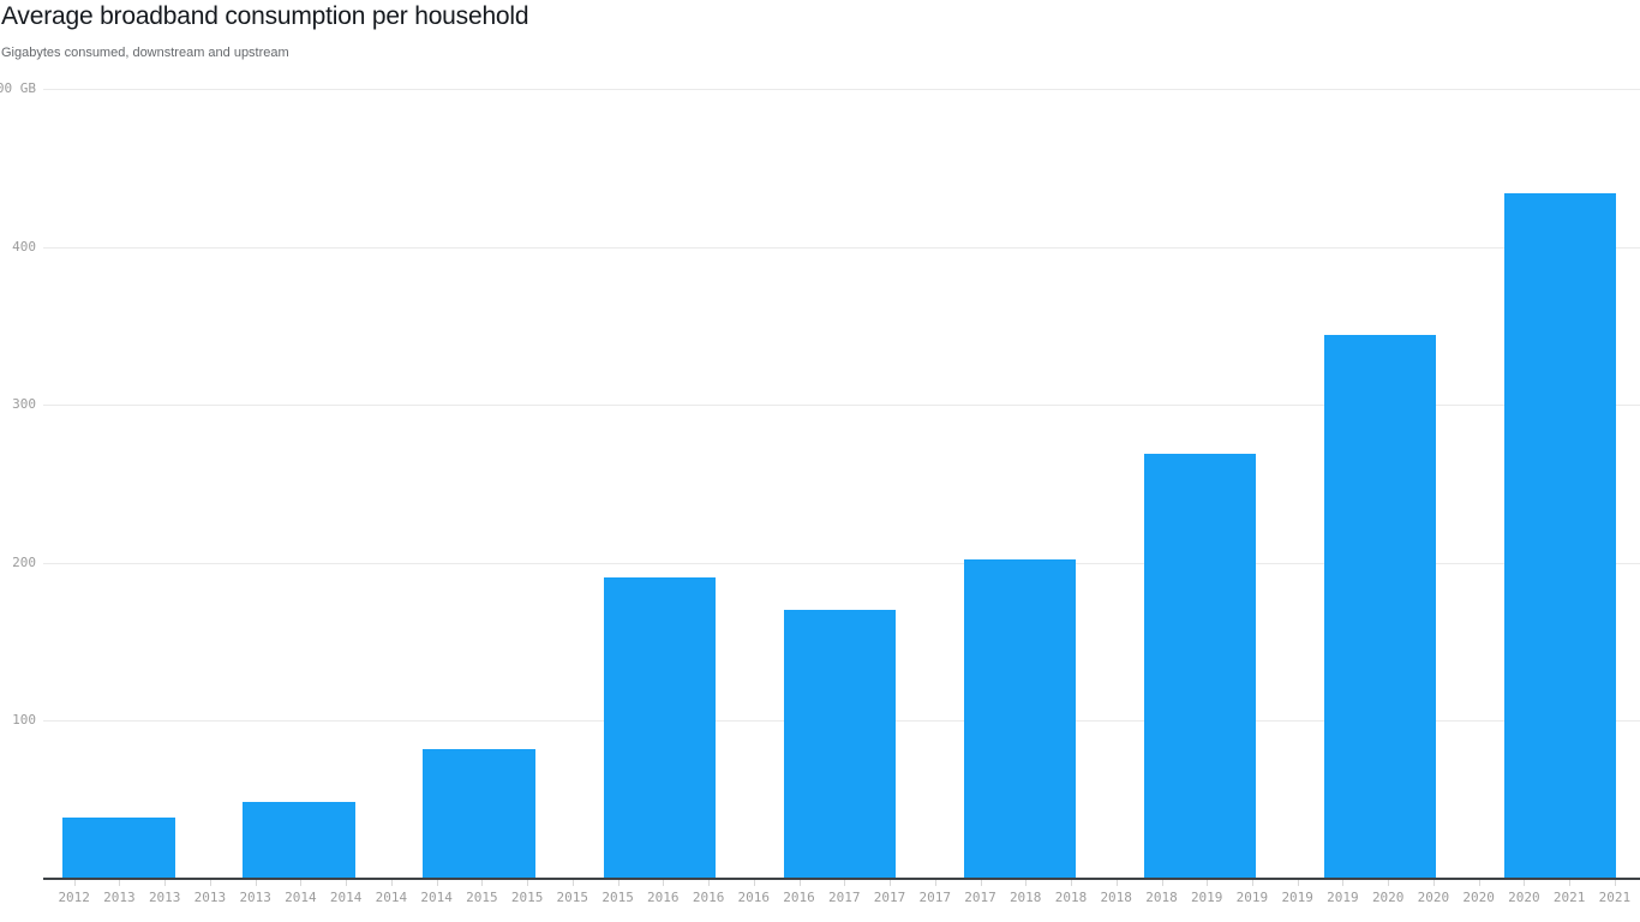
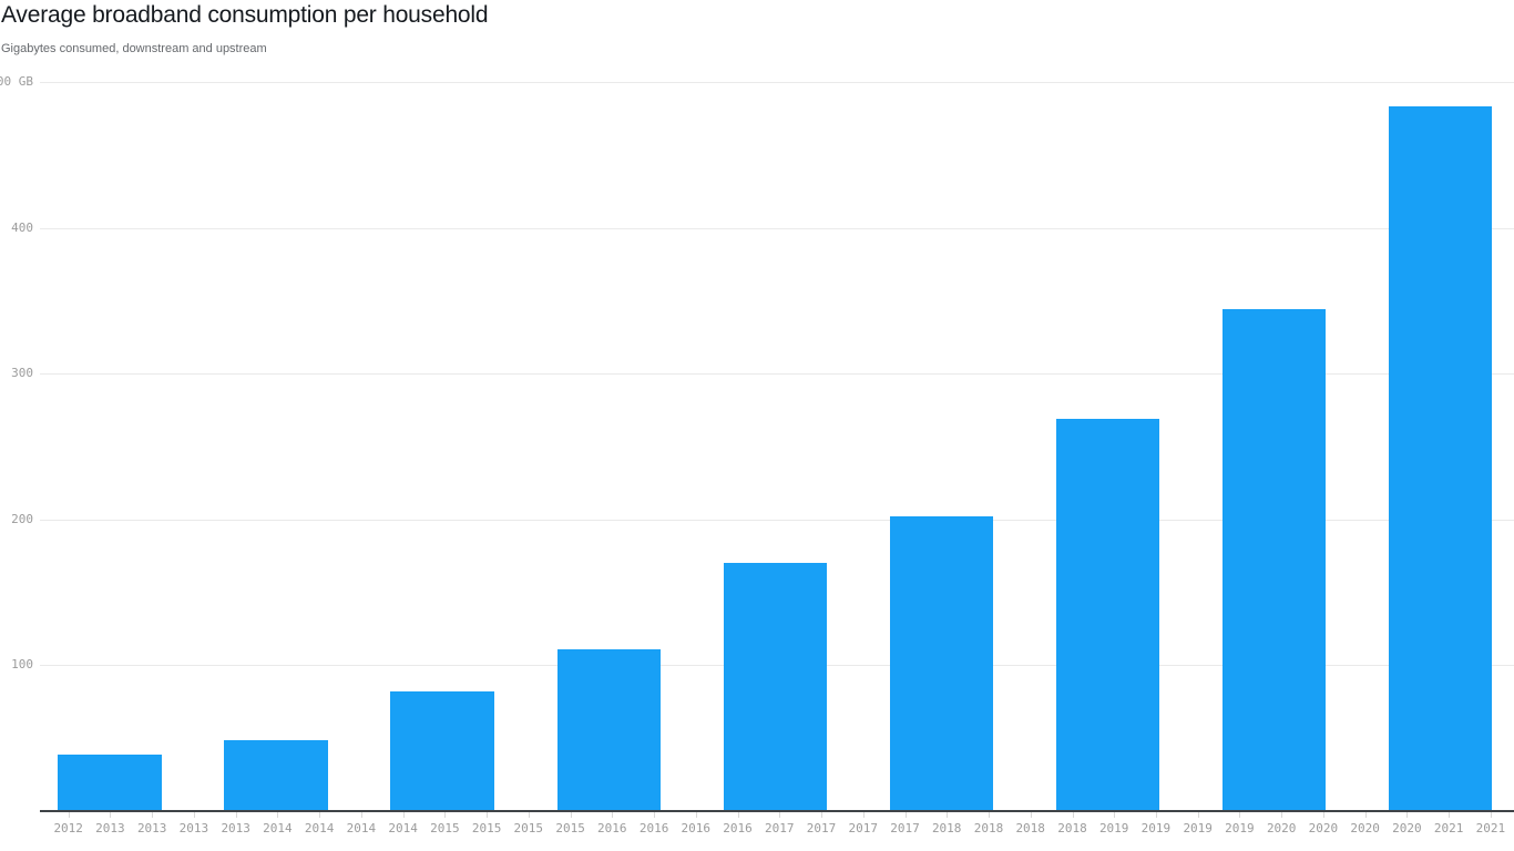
2015: 191 -> 111
2020: 434 -> 483
